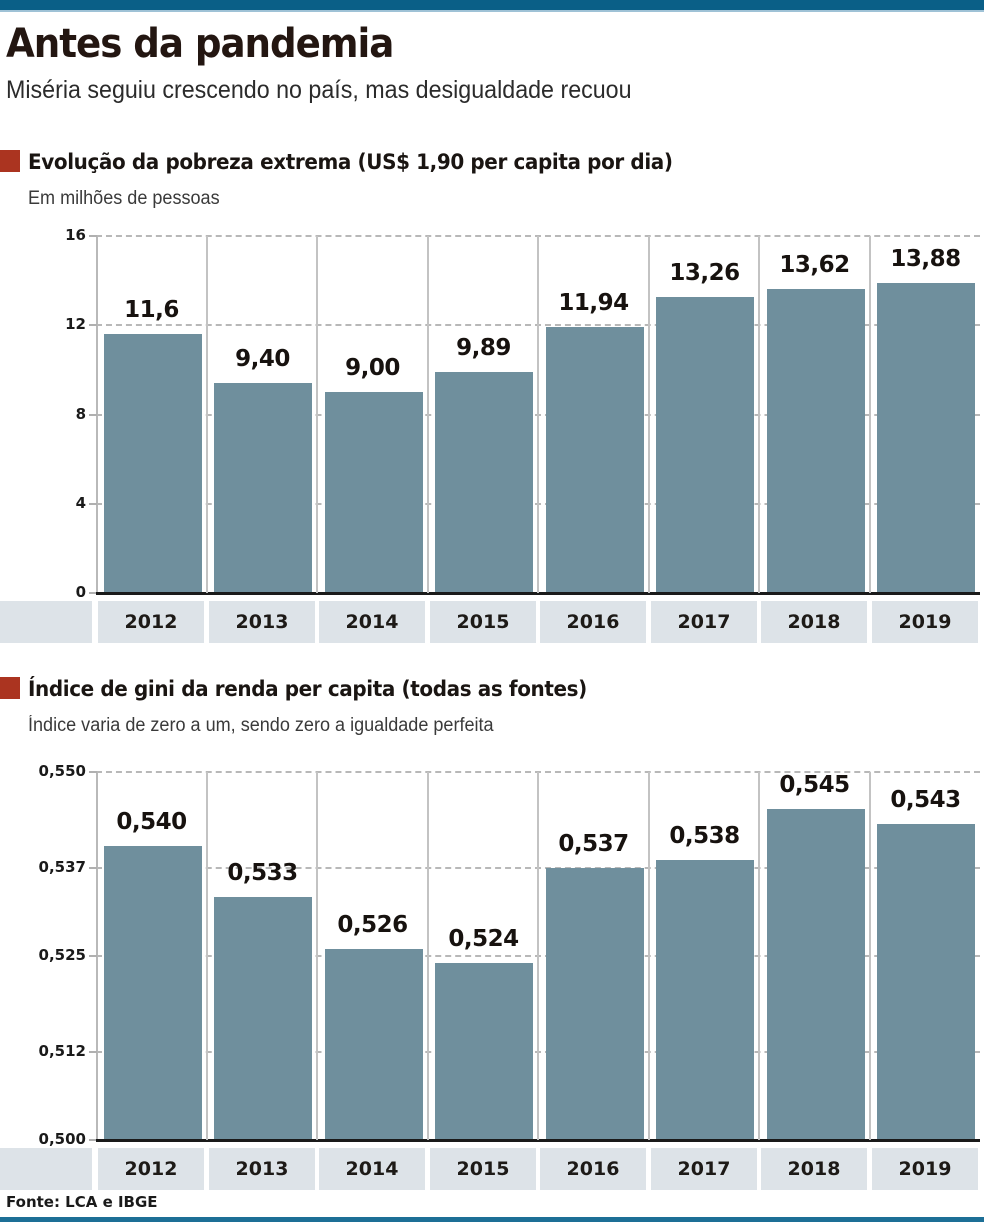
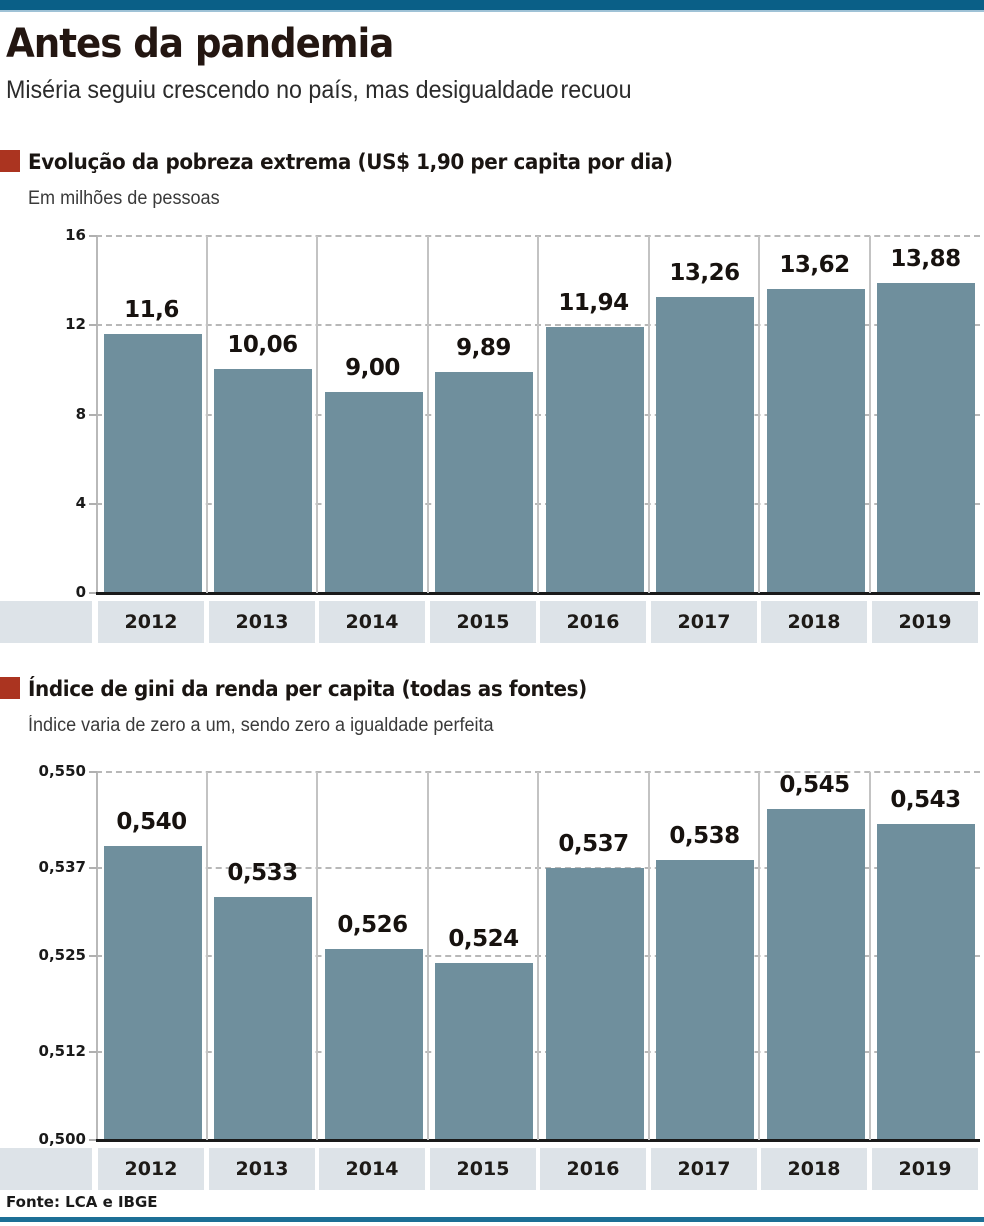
Evolução da pobreza extrema (US$ 1,90 per capita por dia)/2013: 9,40 -> 10,06
